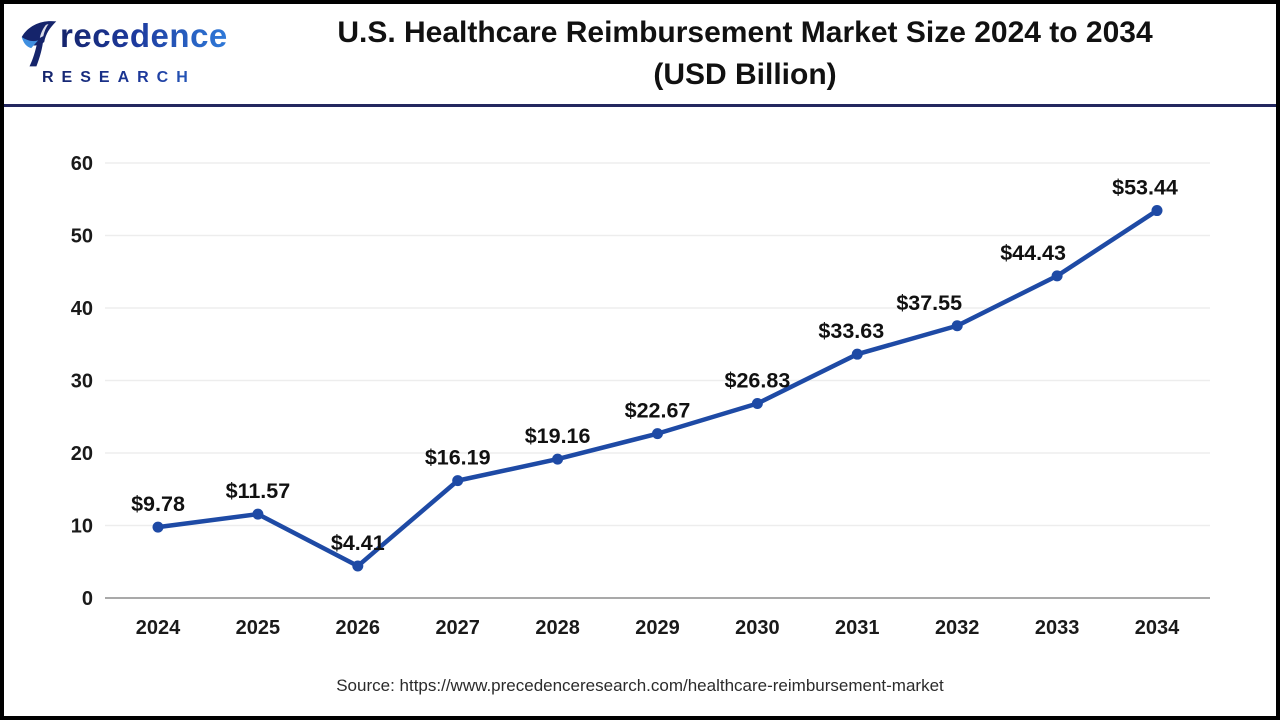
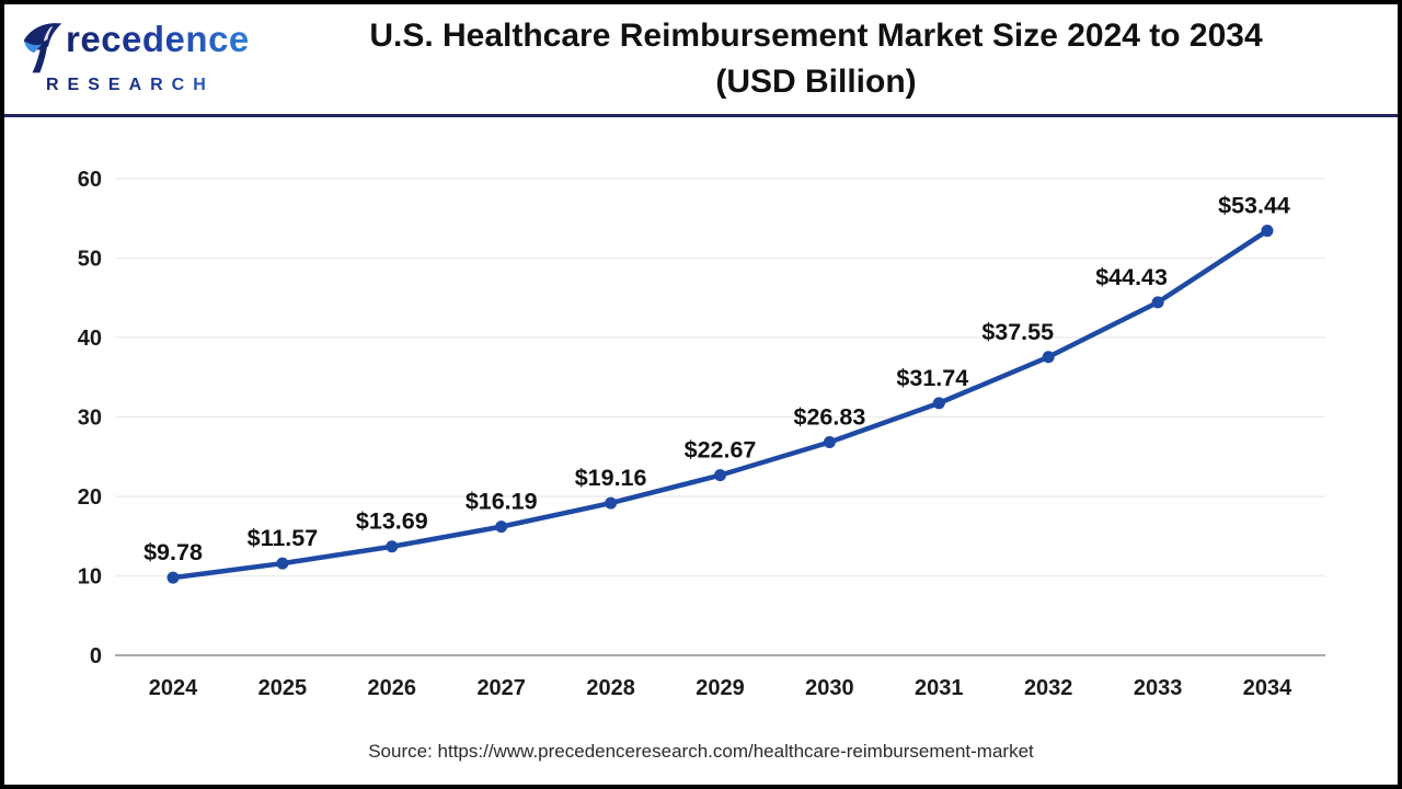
2026: $4.41 -> $13.69
2031: $33.63 -> $31.74
